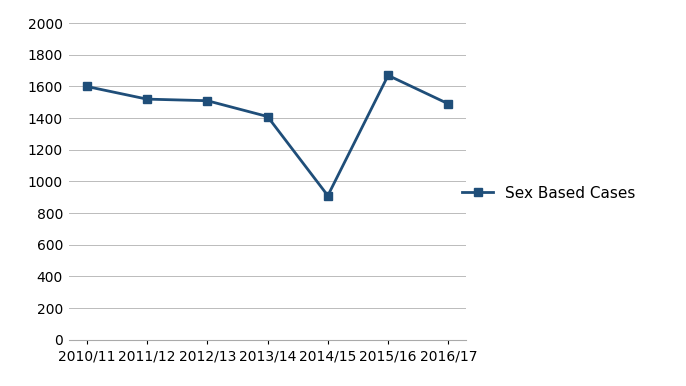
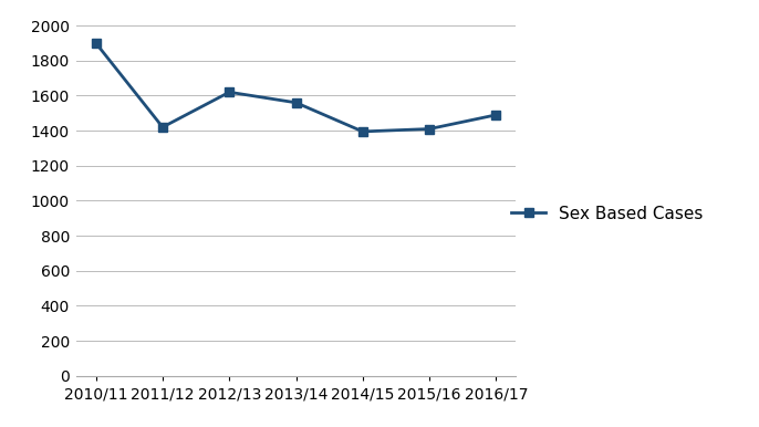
2010/11: 1600 -> 1900
2011/12: 1520 -> 1420
2012/13: 1510 -> 1620
2013/14: 1410 -> 1560
2014/15: 910 -> 1400
2015/16: 1670 -> 1410
